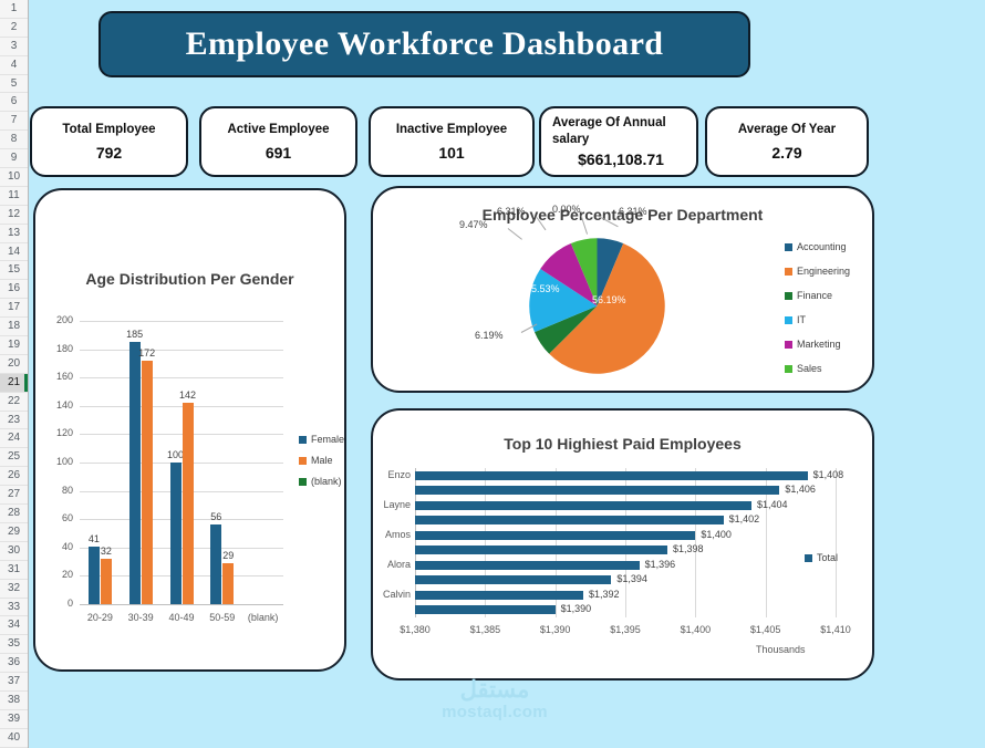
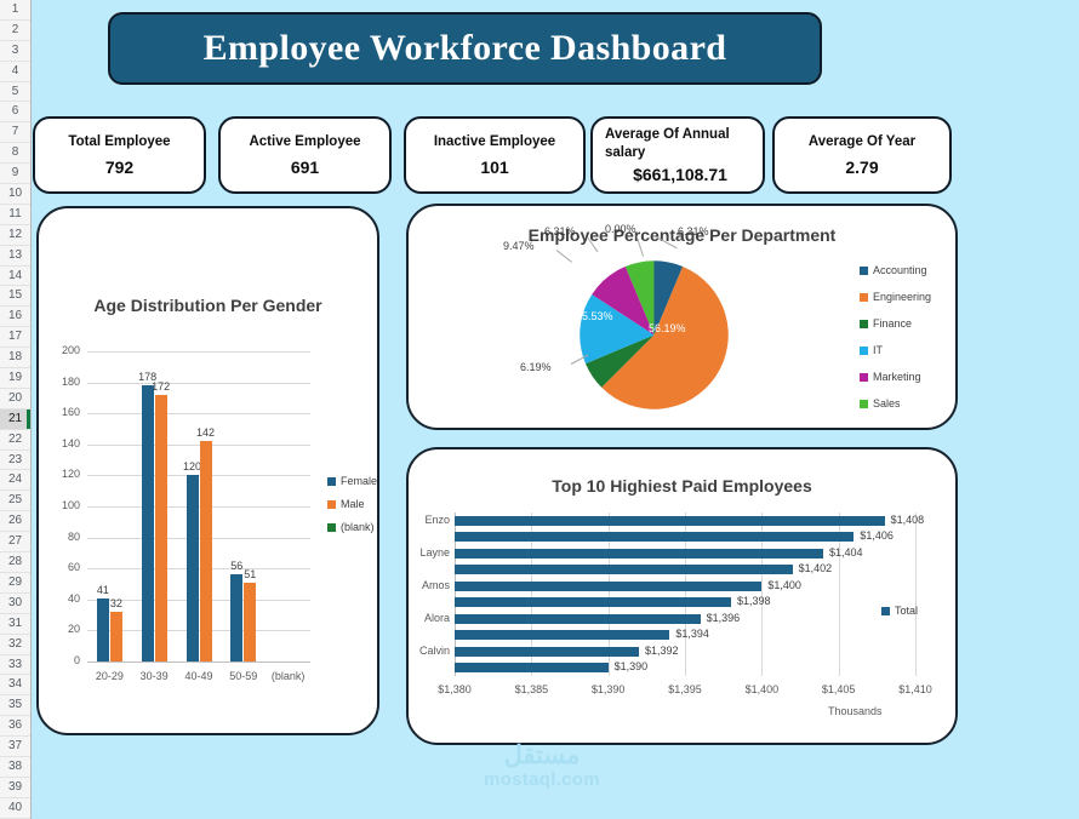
Age Distribution Per Gender/Female/30-39: 185 -> 178
Age Distribution Per Gender/Female/40-49: 100 -> 120
Age Distribution Per Gender/Male/50-59: 29 -> 51
